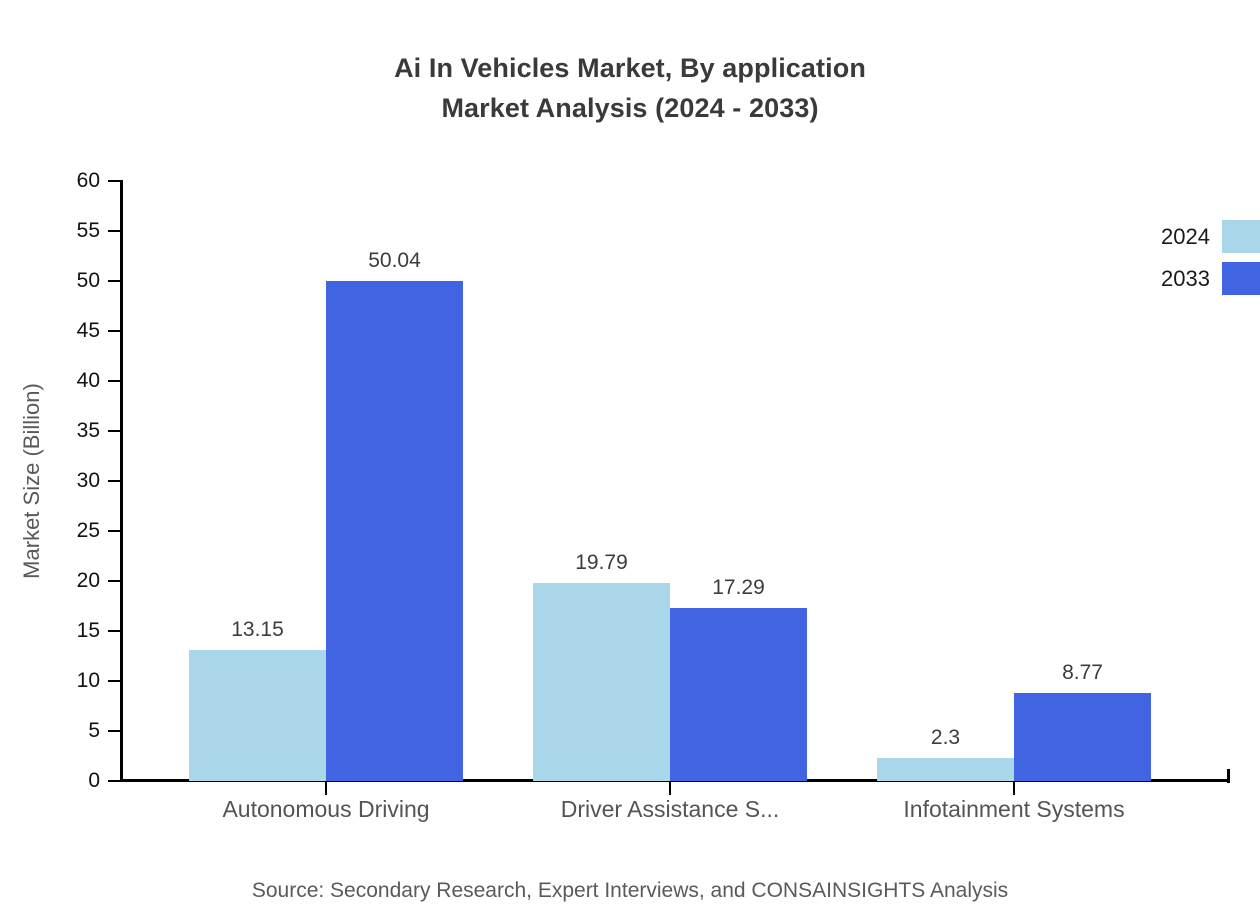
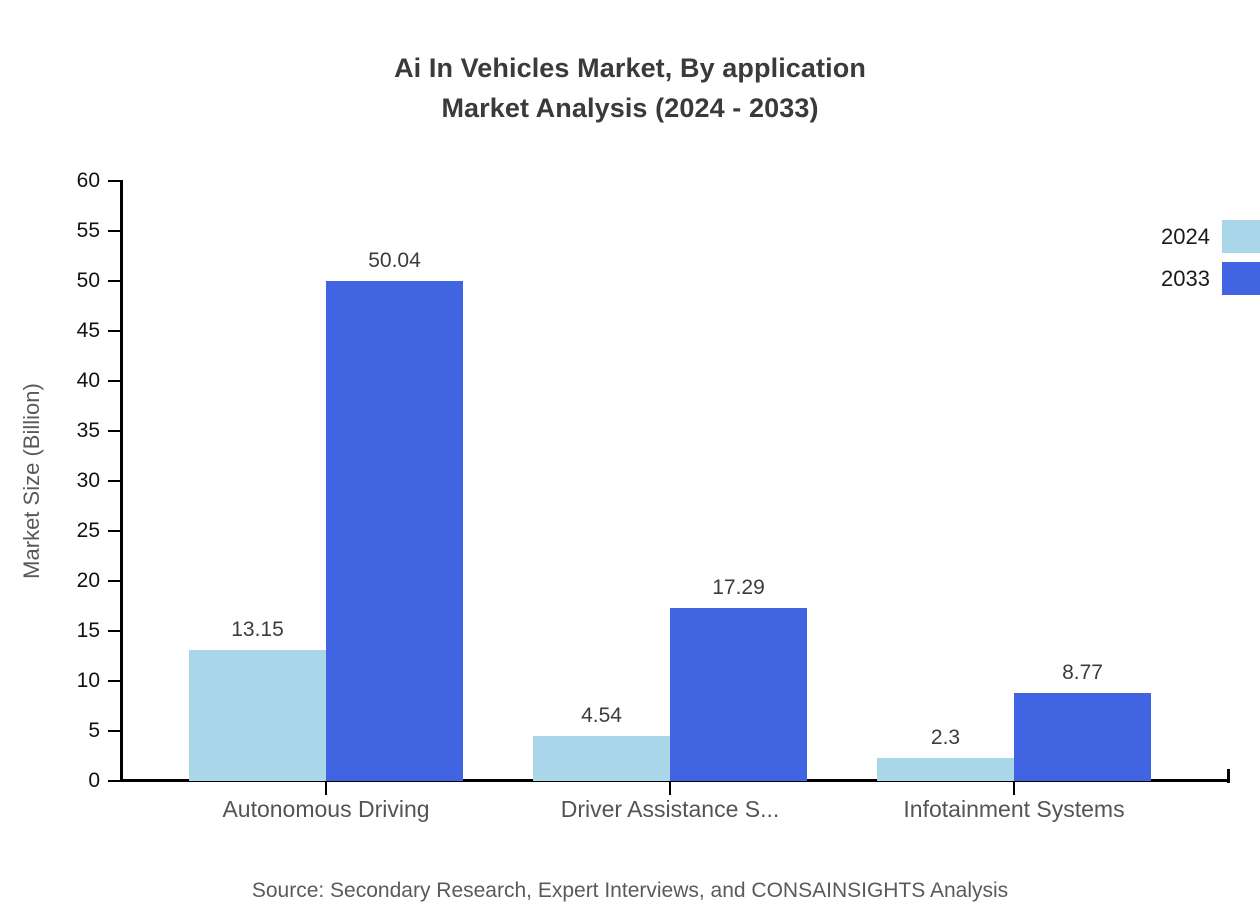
2024/Driver Assistance S...: 19.79 -> 4.54
